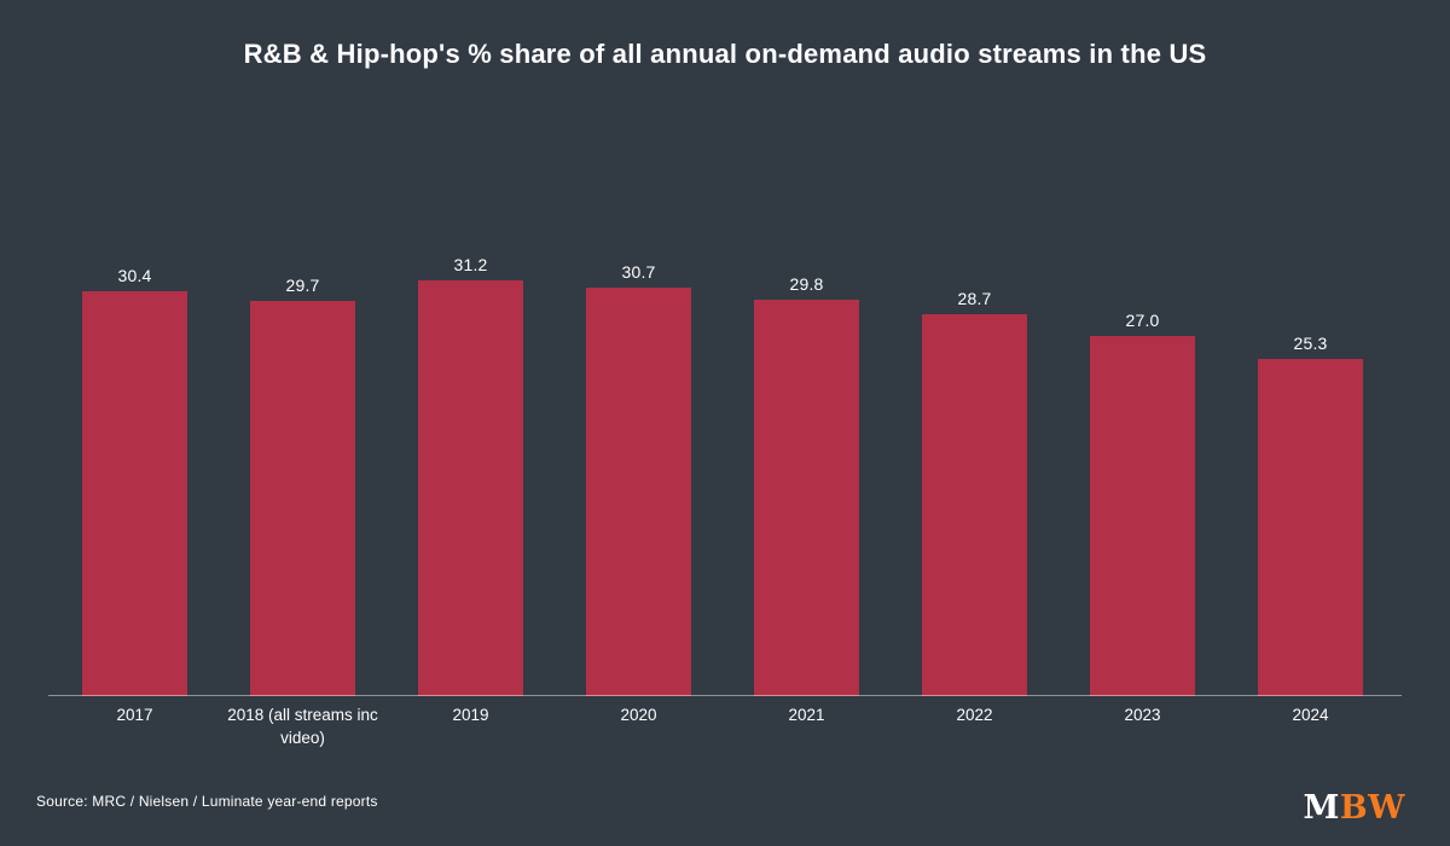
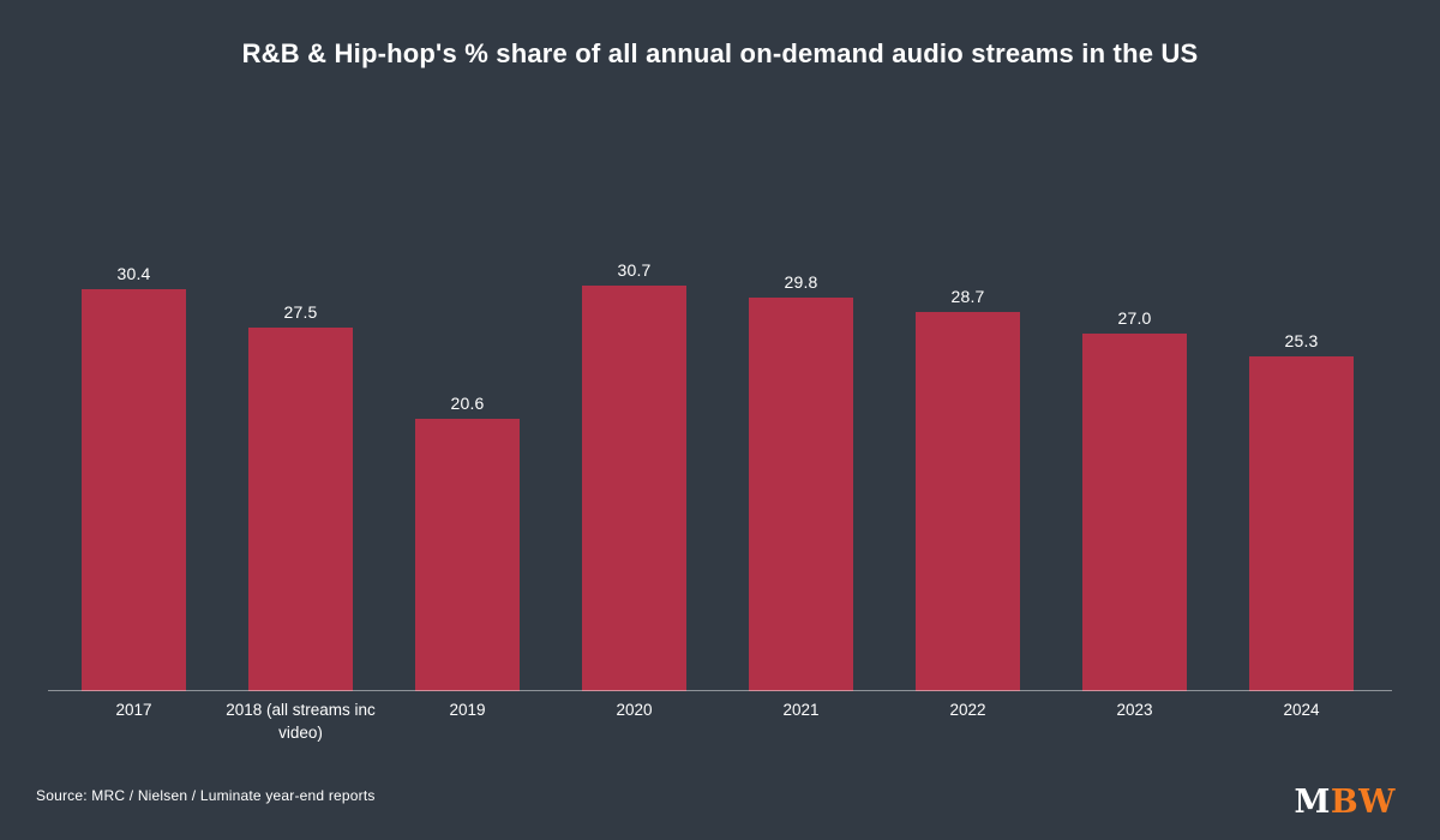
2018 (all streams inc video): 29.7 -> 27.5
2019: 31.2 -> 20.6
